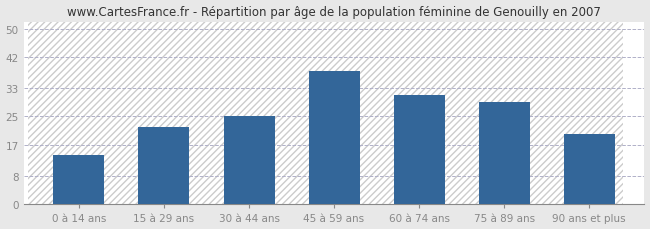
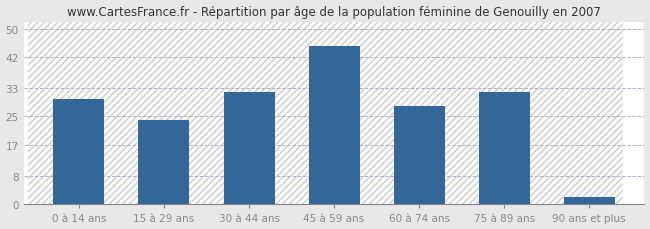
0 à 14 ans: 14 -> 30
15 à 29 ans: 22 -> 24
30 à 44 ans: 25 -> 32
45 à 59 ans: 38 -> 45
60 à 74 ans: 31 -> 28
75 à 89 ans: 29 -> 32
90 ans et plus: 20 -> 2
